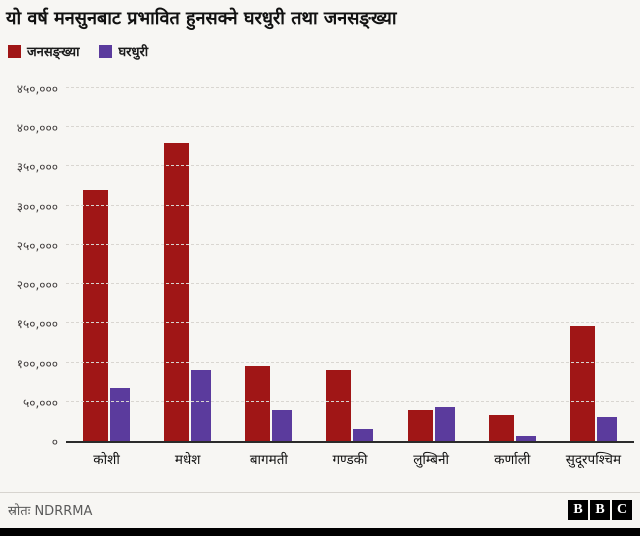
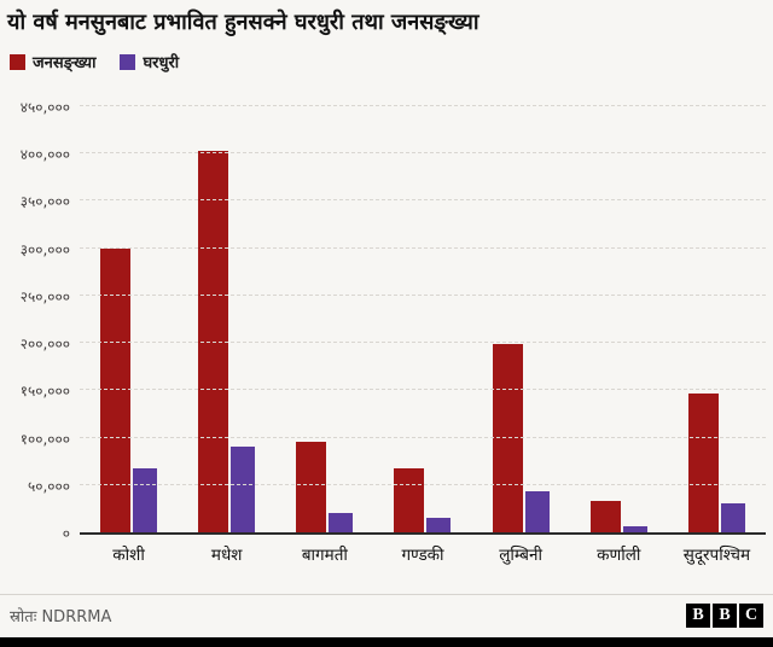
जनसङ्ख्या/कोशी: 320000 -> 300000
जनसङ्ख्या/मधेश: 380000 -> 400000
घरधुरी/बागमती: 40000 -> 20000
जनसङ्ख्या/गण्डकी: 90000 -> 70000
जनसङ्ख्या/लुम्बिनी: 40000 -> 200000
